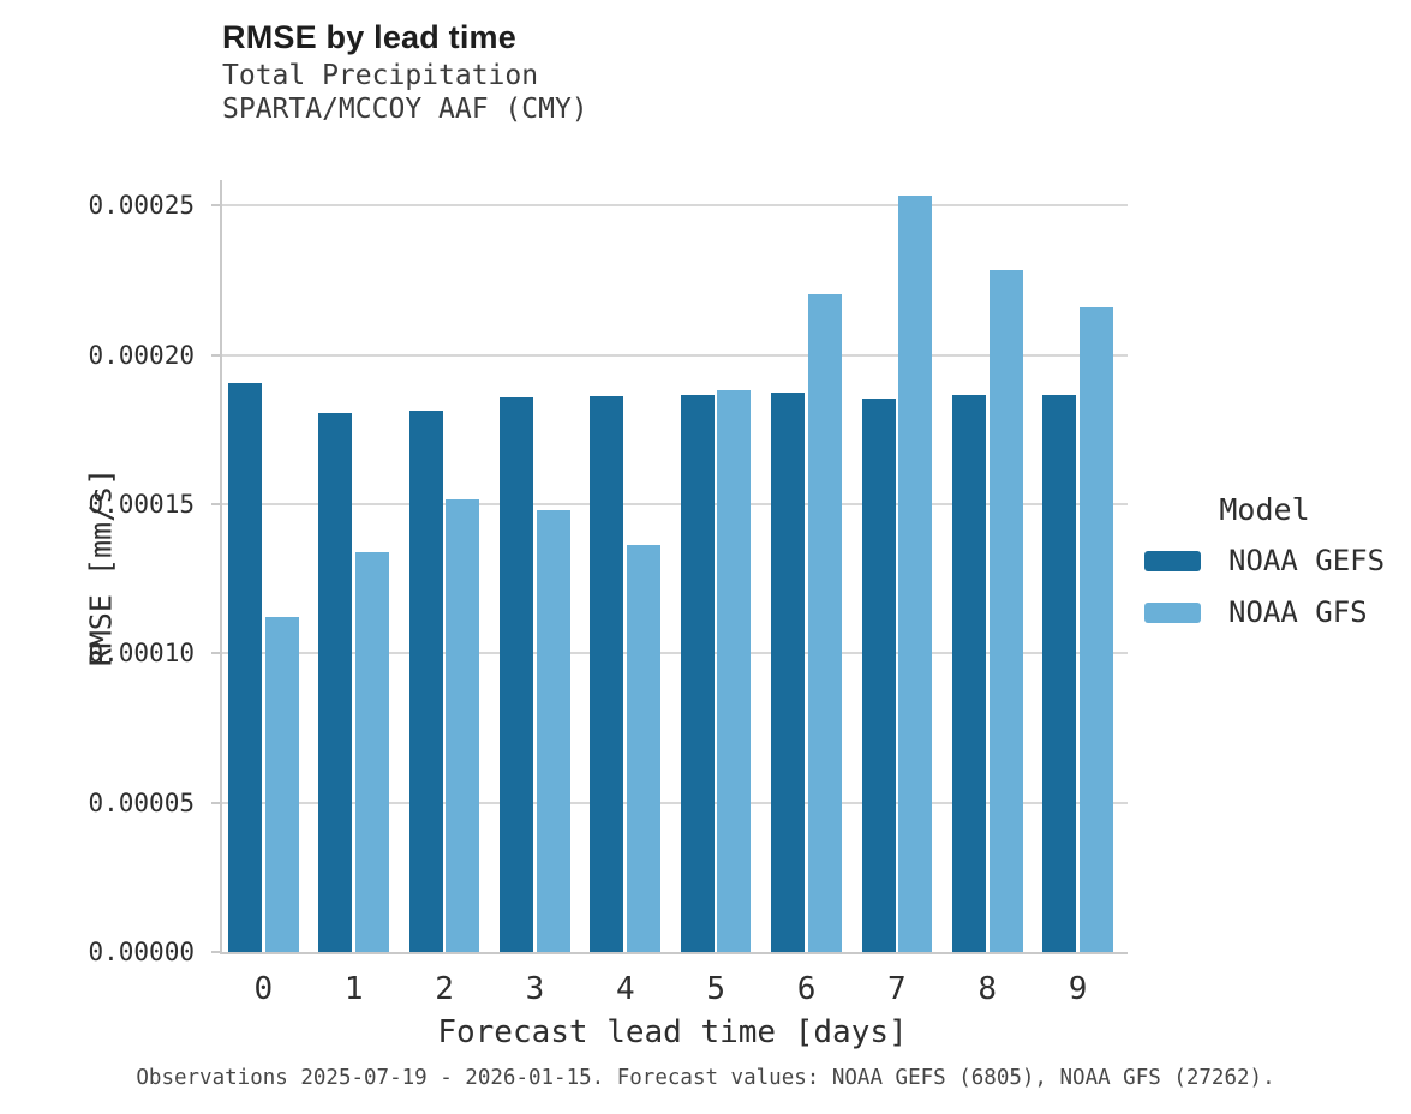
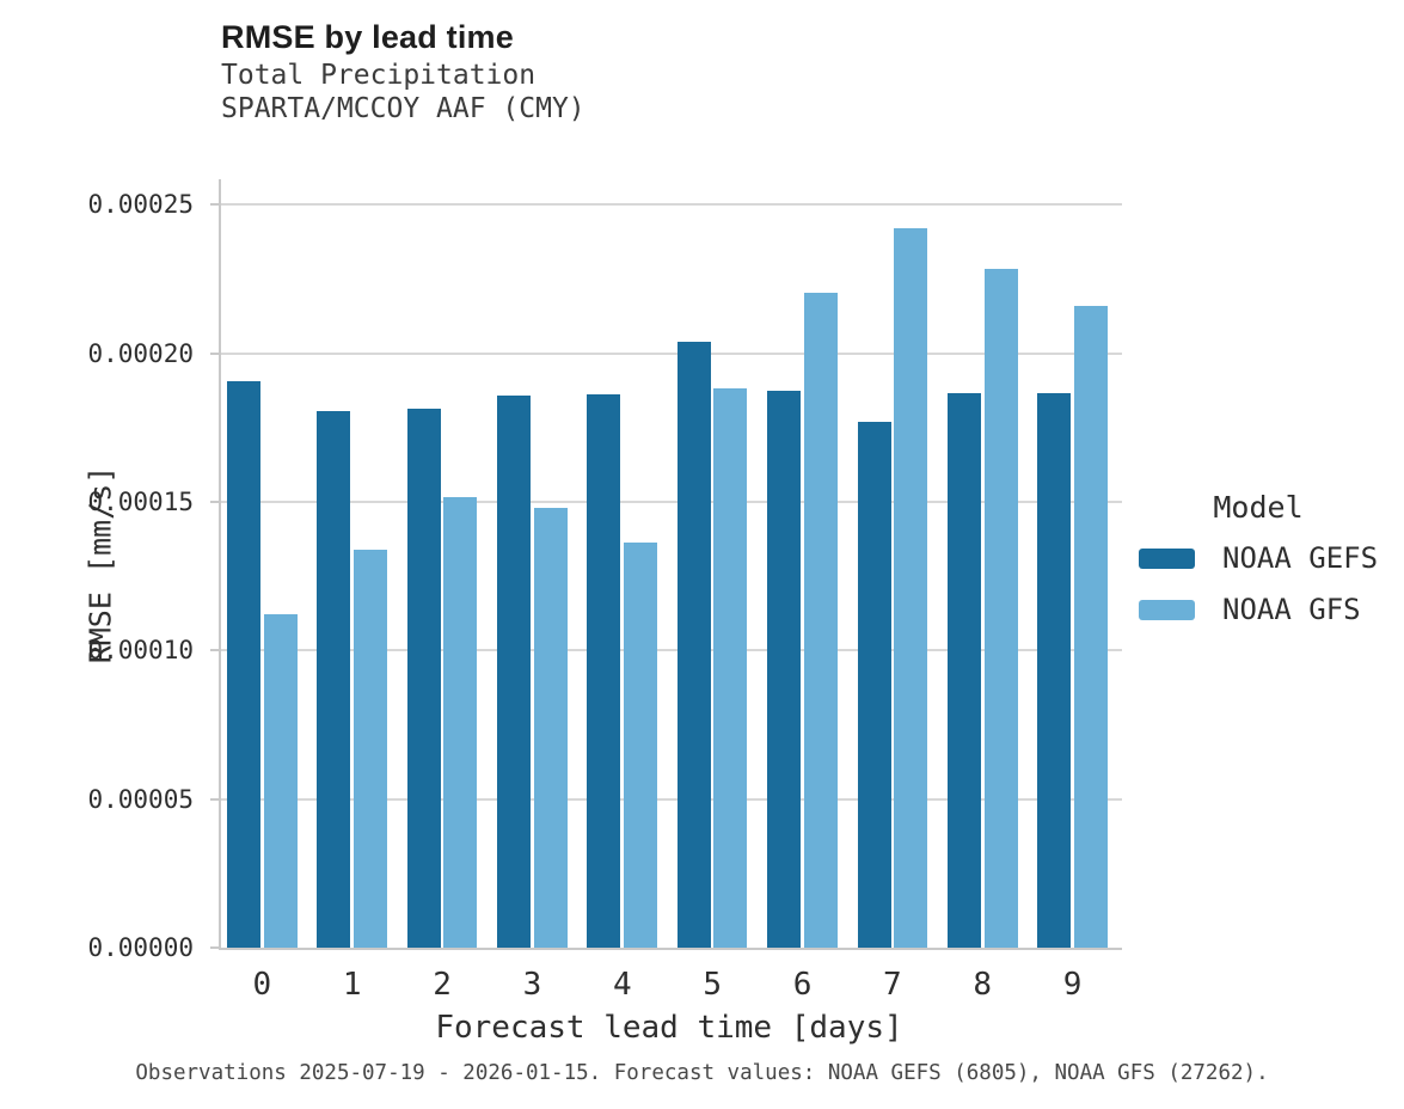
NOAA GEFS/5: 0.000187 -> 0.000204
NOAA GEFS/7: 0.000185 -> 0.000177
NOAA GFS/7: 0.000253 -> 0.000242
